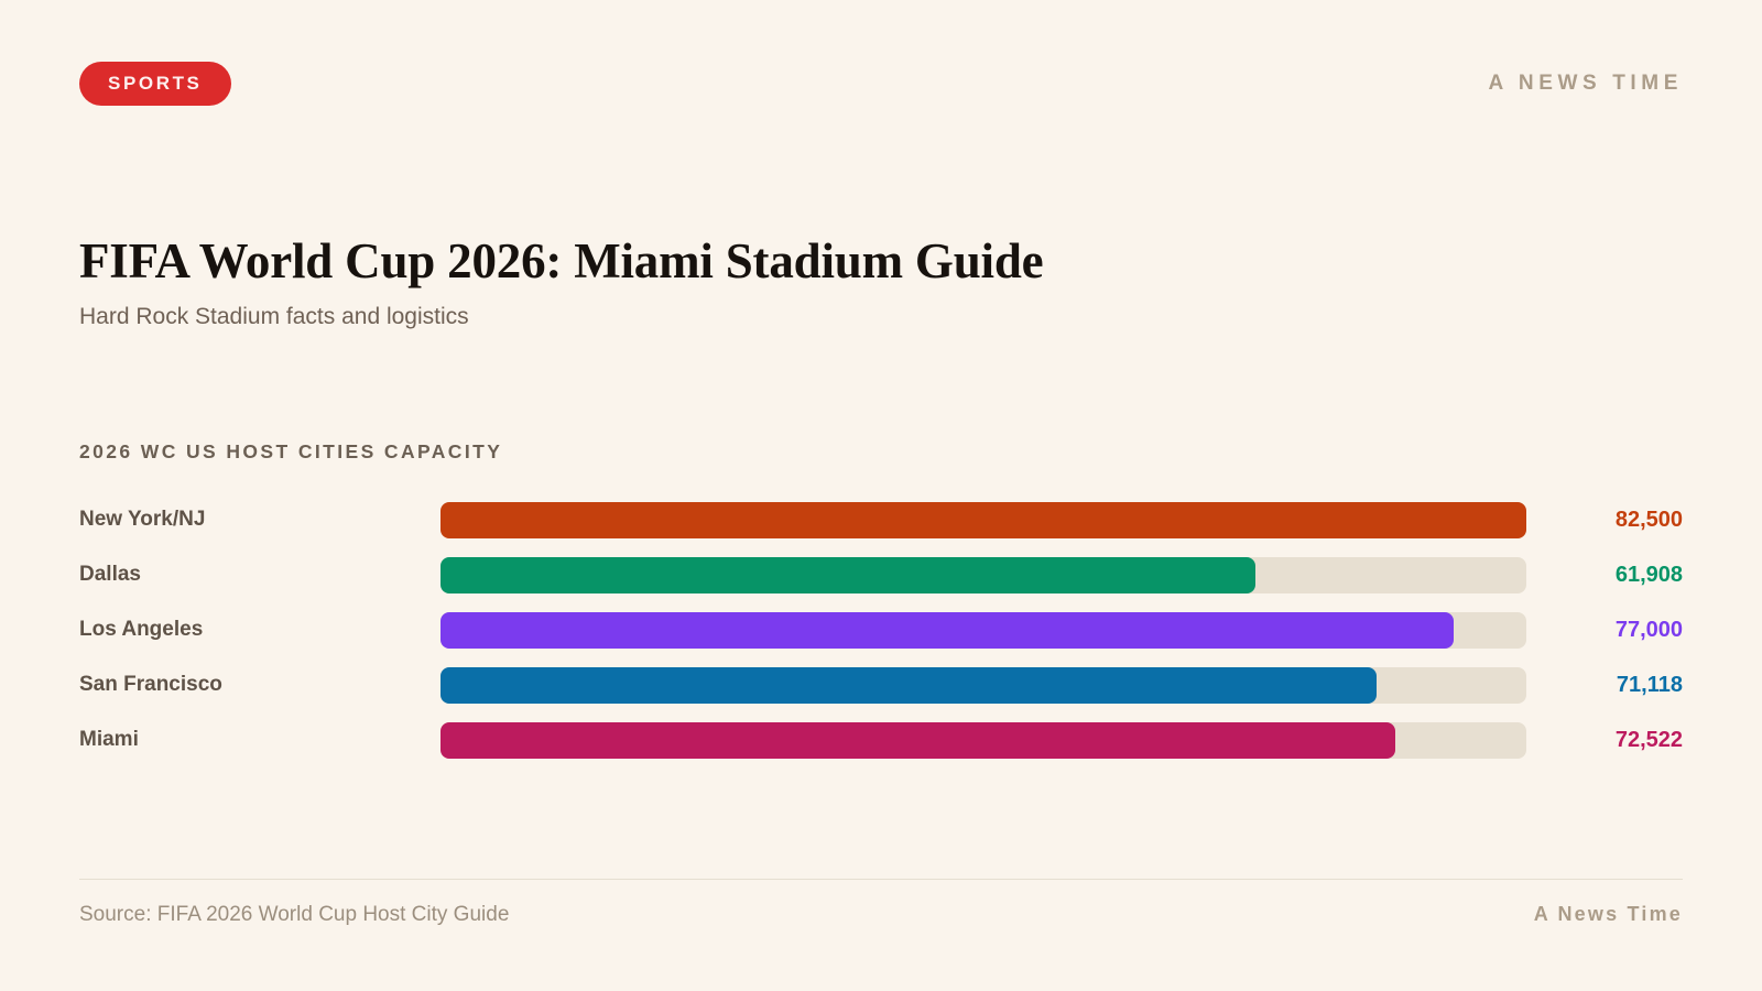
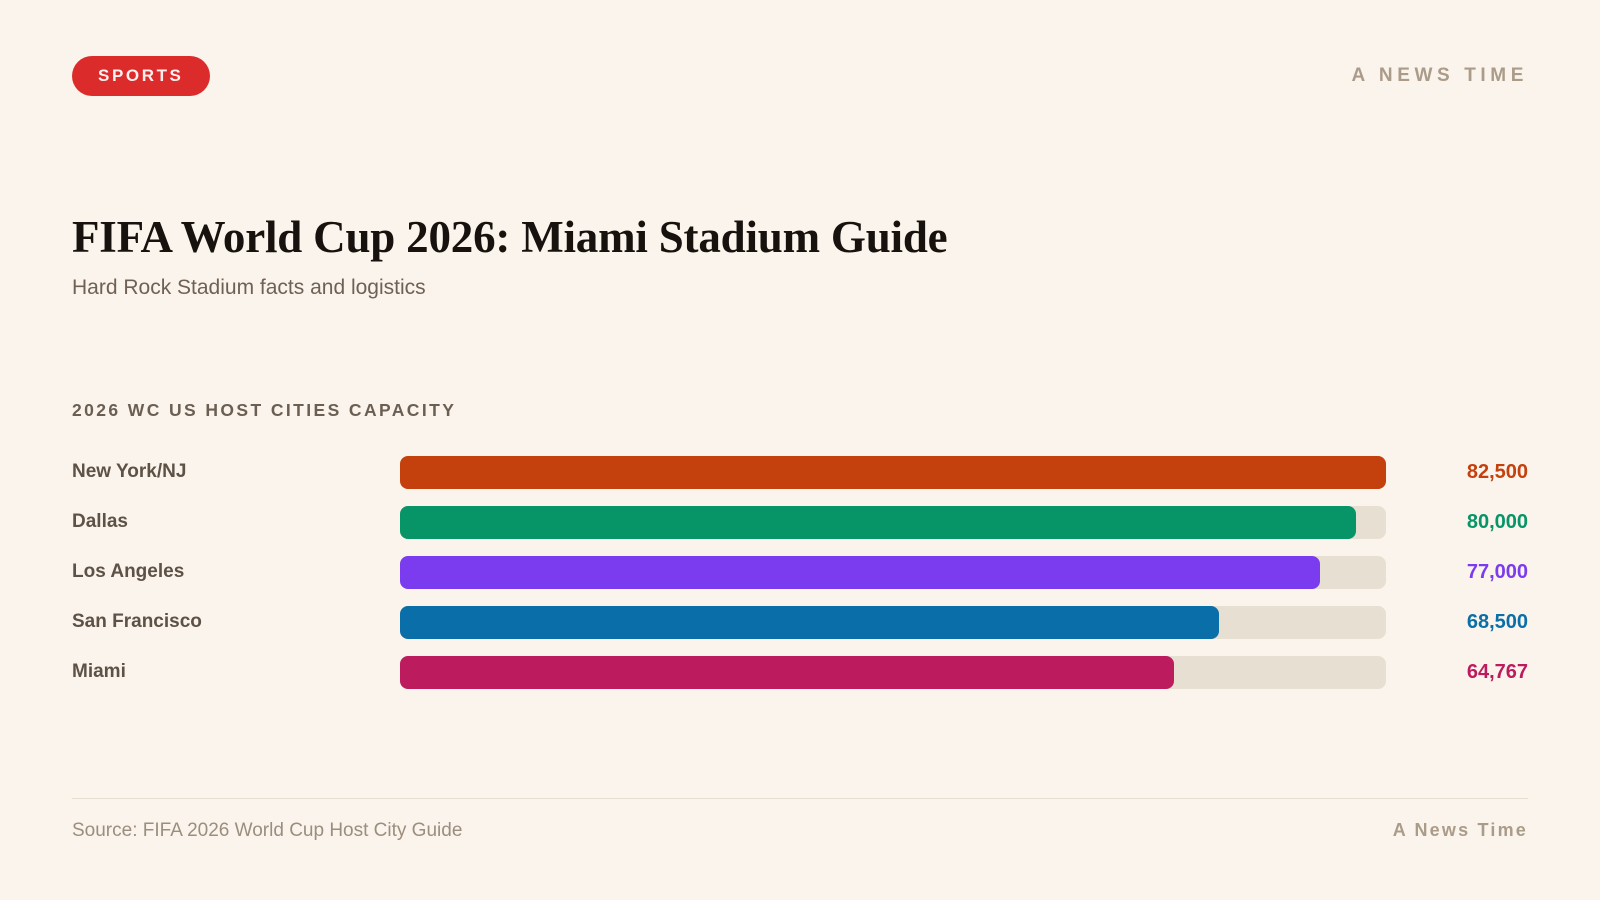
Dallas: 61,908 -> 80,000
San Francisco: 71,118 -> 68,500
Miami: 72,522 -> 64,767
